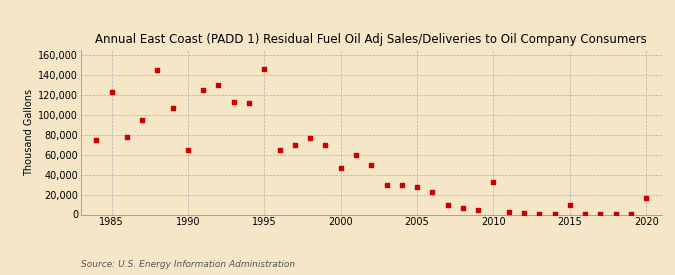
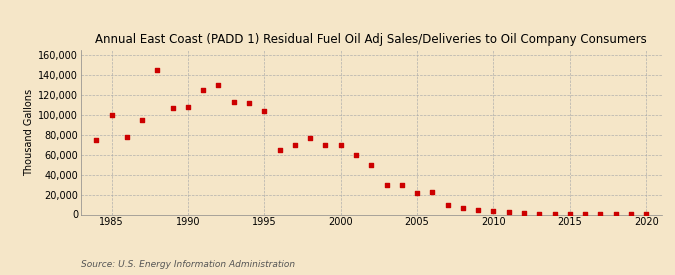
1985: 123,000 -> 100,000
1990: 65,000 -> 108,000
1995: 146,000 -> 104,000
2000: 47,000 -> 70,000
2005: 28,000 -> 22,000
2010: 33,000 -> 4,000
2015: 10,000 -> 1,000
2020: 17,000 -> 0
